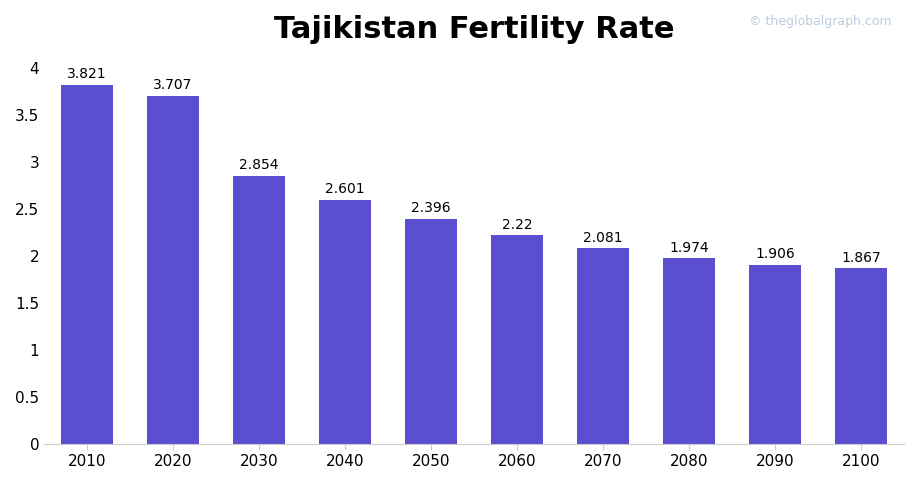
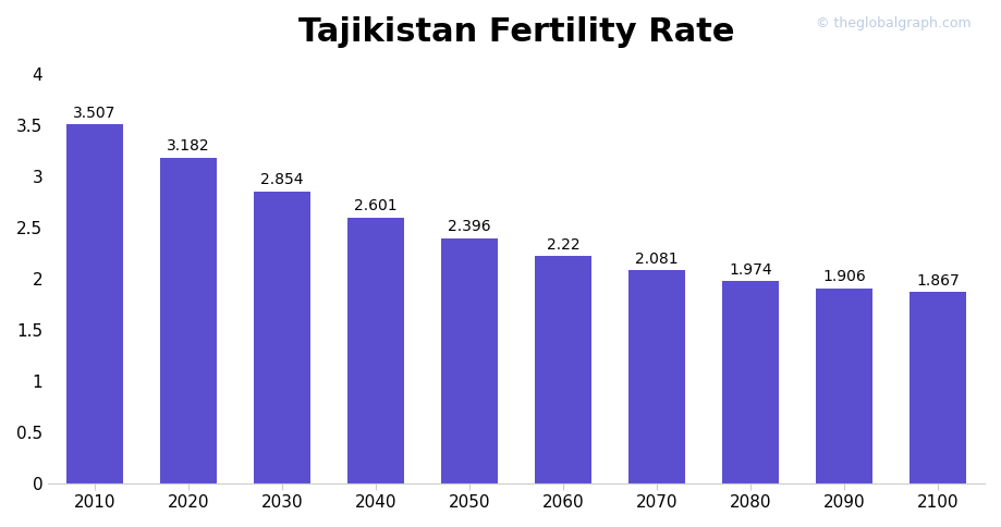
2010: 3.821 -> 3.507
2020: 3.707 -> 3.182
